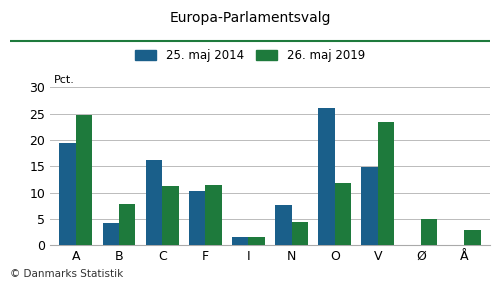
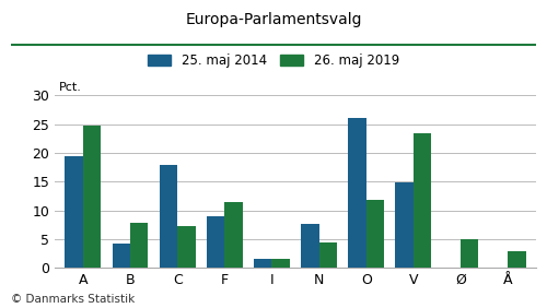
25. maj 2014/C: 16.2 -> 17.9
26. maj 2019/C: 11.2 -> 7.2
25. maj 2014/F: 10.4 -> 8.9
